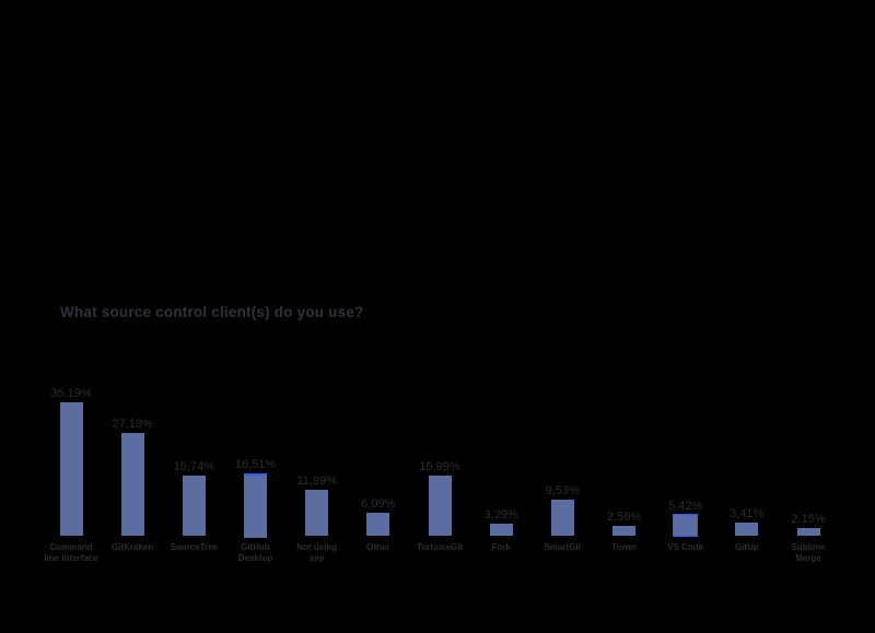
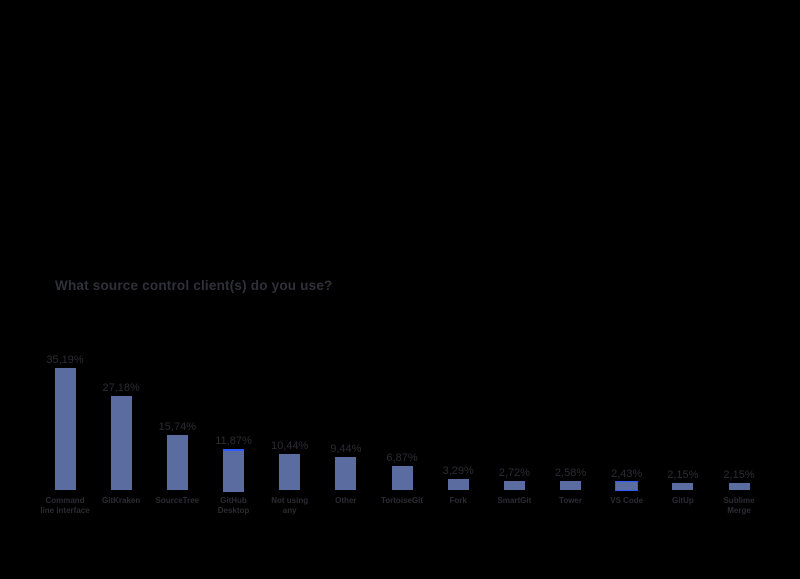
GitHub Desktop: 16,51% -> 11,87%
Not using any: 11,99% -> 10,44%
Other: 6,09% -> 9,44%
TortoiseGit: 15,99% -> 6,87%
SmartGit: 9,53% -> 2,72%
VS Code: 5,42% -> 2,43%
GitUp: 3,41% -> 2,15%
